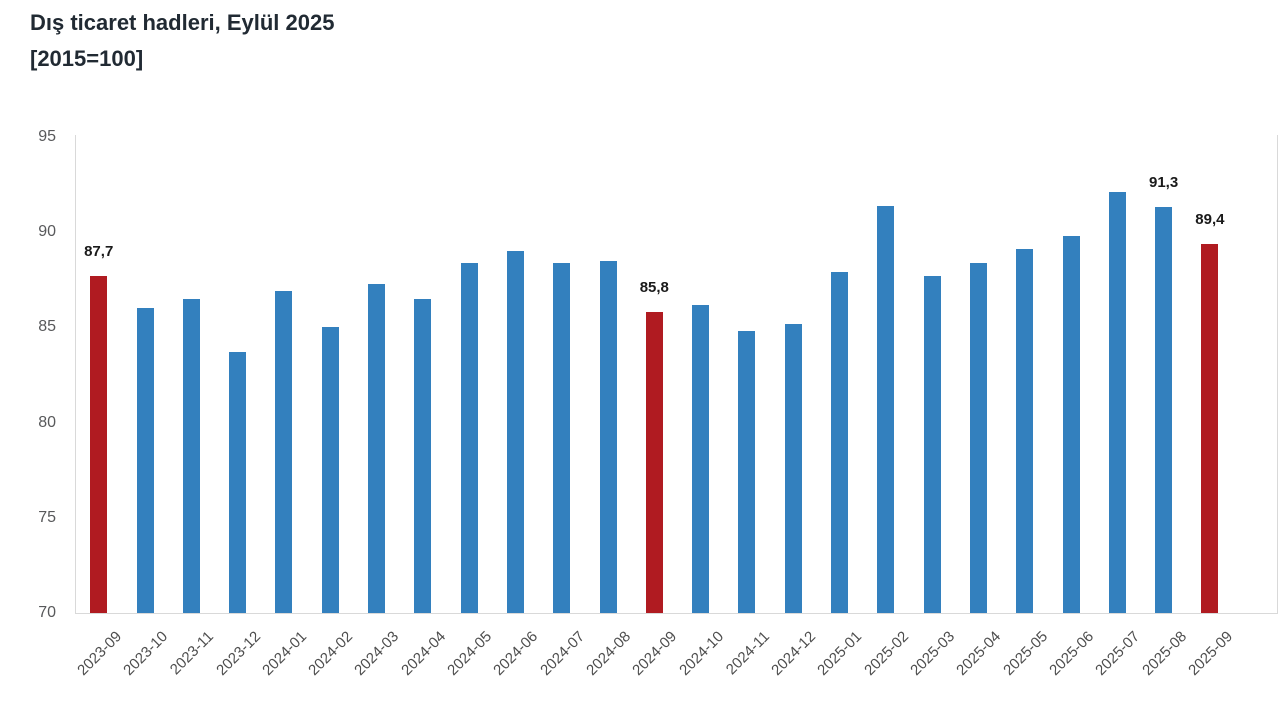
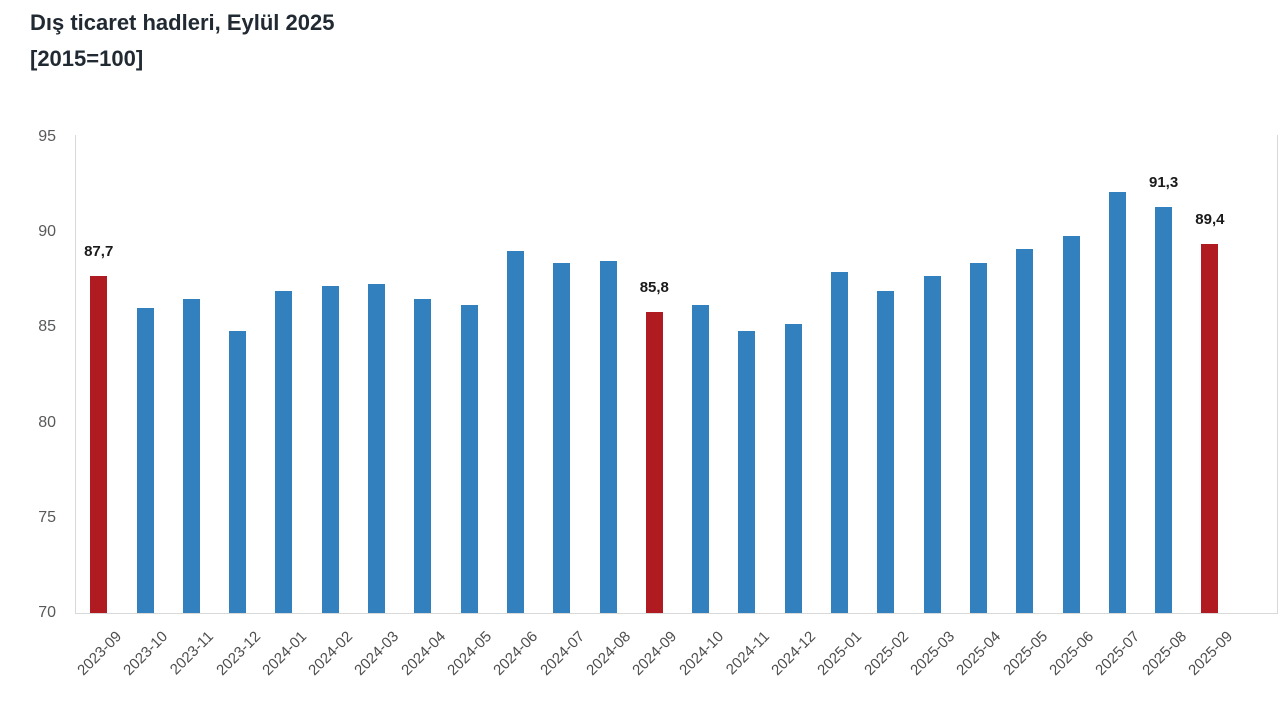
2023-12: 83.7 -> 84.8
2024-02: 85.0 -> 87.2
2024-05: 88.4 -> 86.2
2025-02: 91.4 -> 86.9
